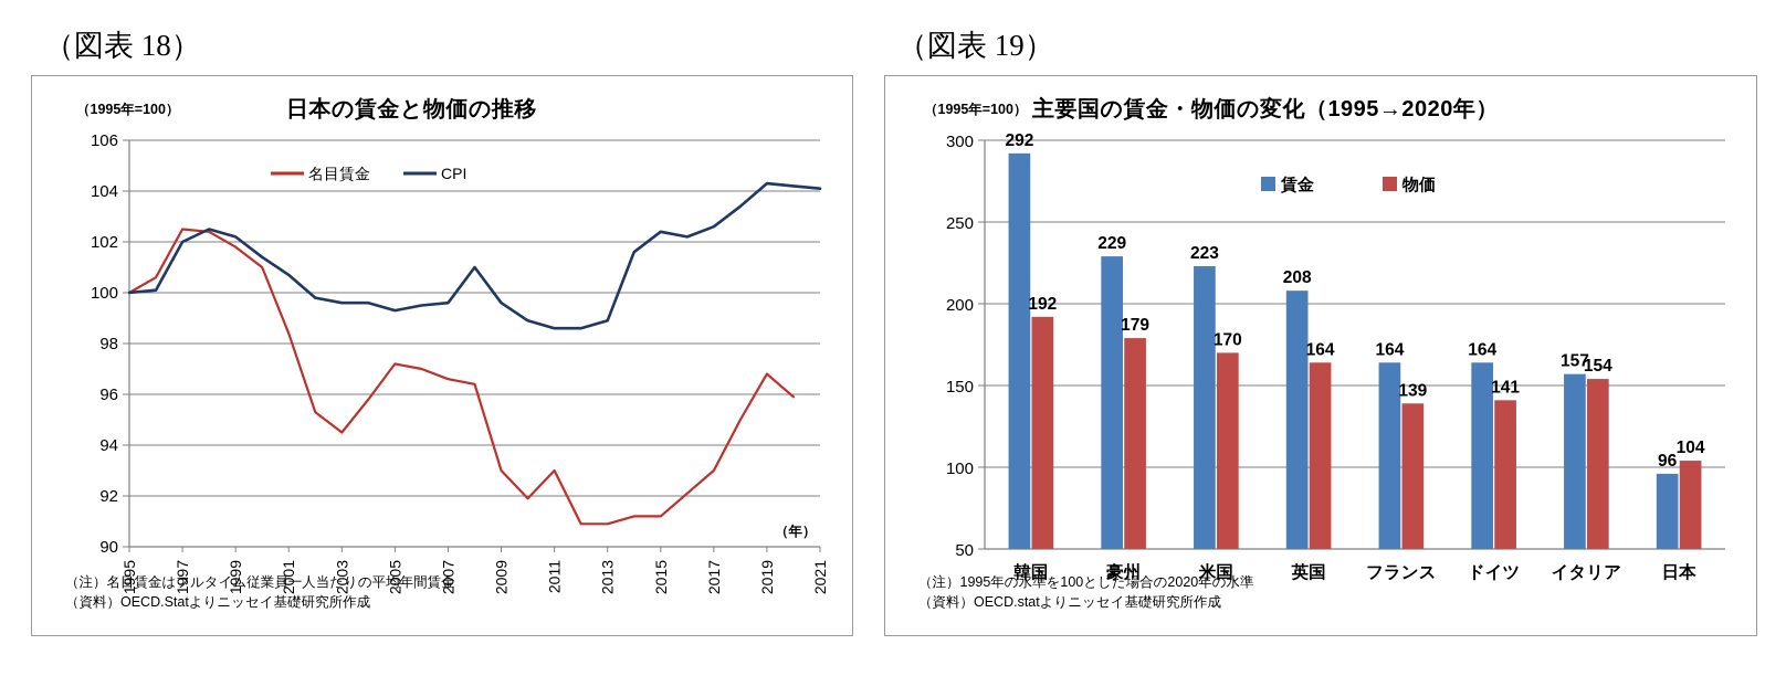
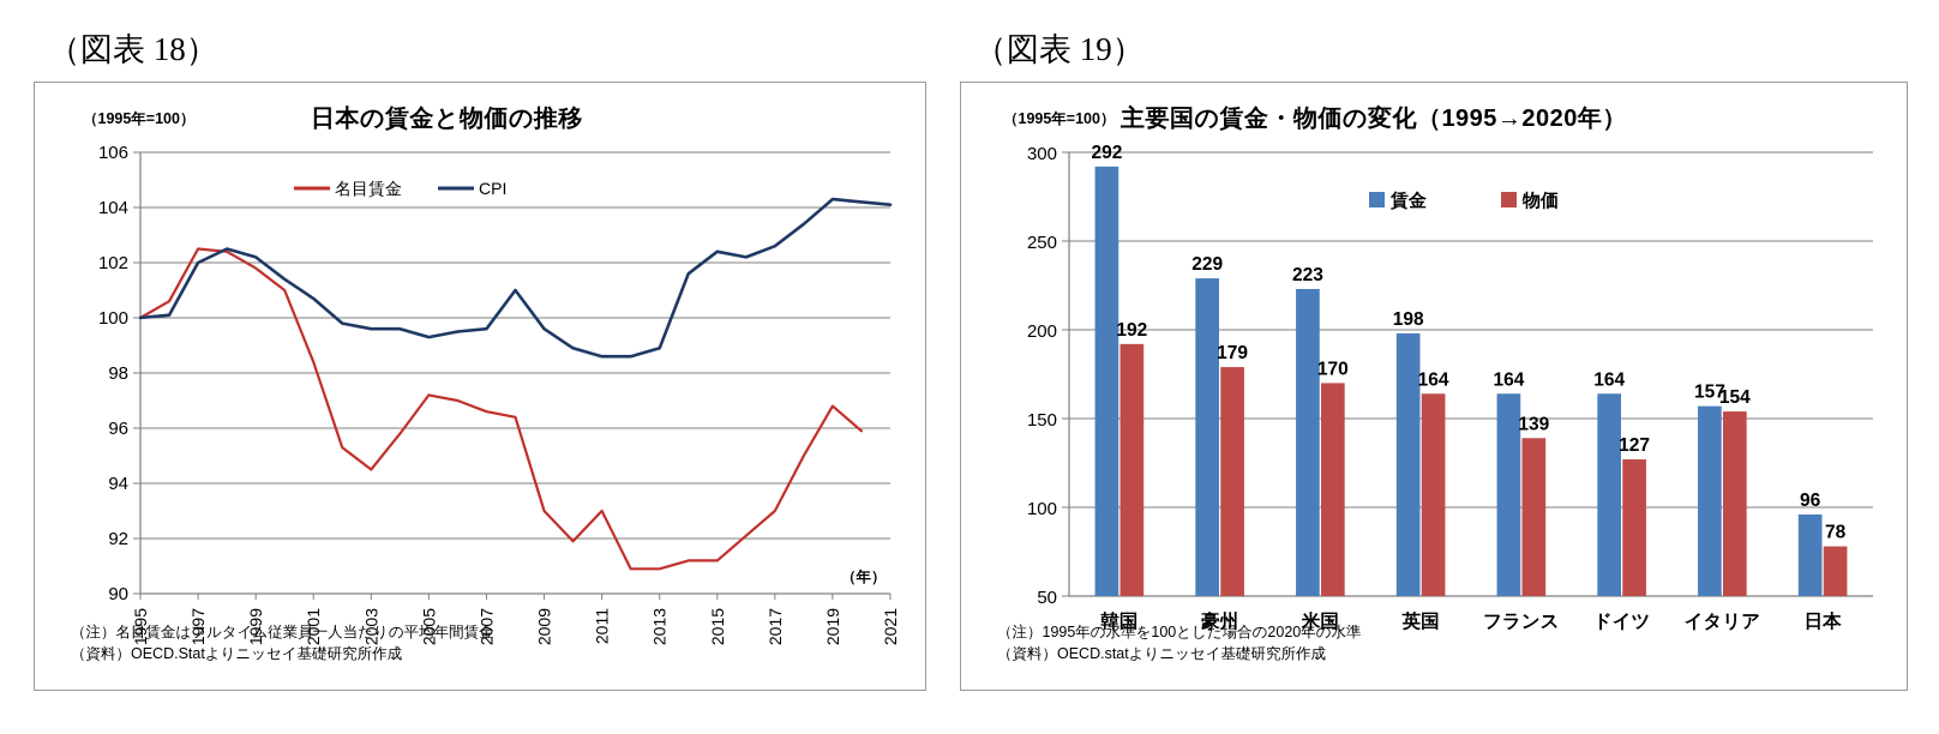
主要国の賃金・物価の変化（1995→2020年）/賃金/英国: 208 -> 198
主要国の賃金・物価の変化（1995→2020年）/物価/ドイツ: 141 -> 127
主要国の賃金・物価の変化（1995→2020年）/物価/日本: 104 -> 78
